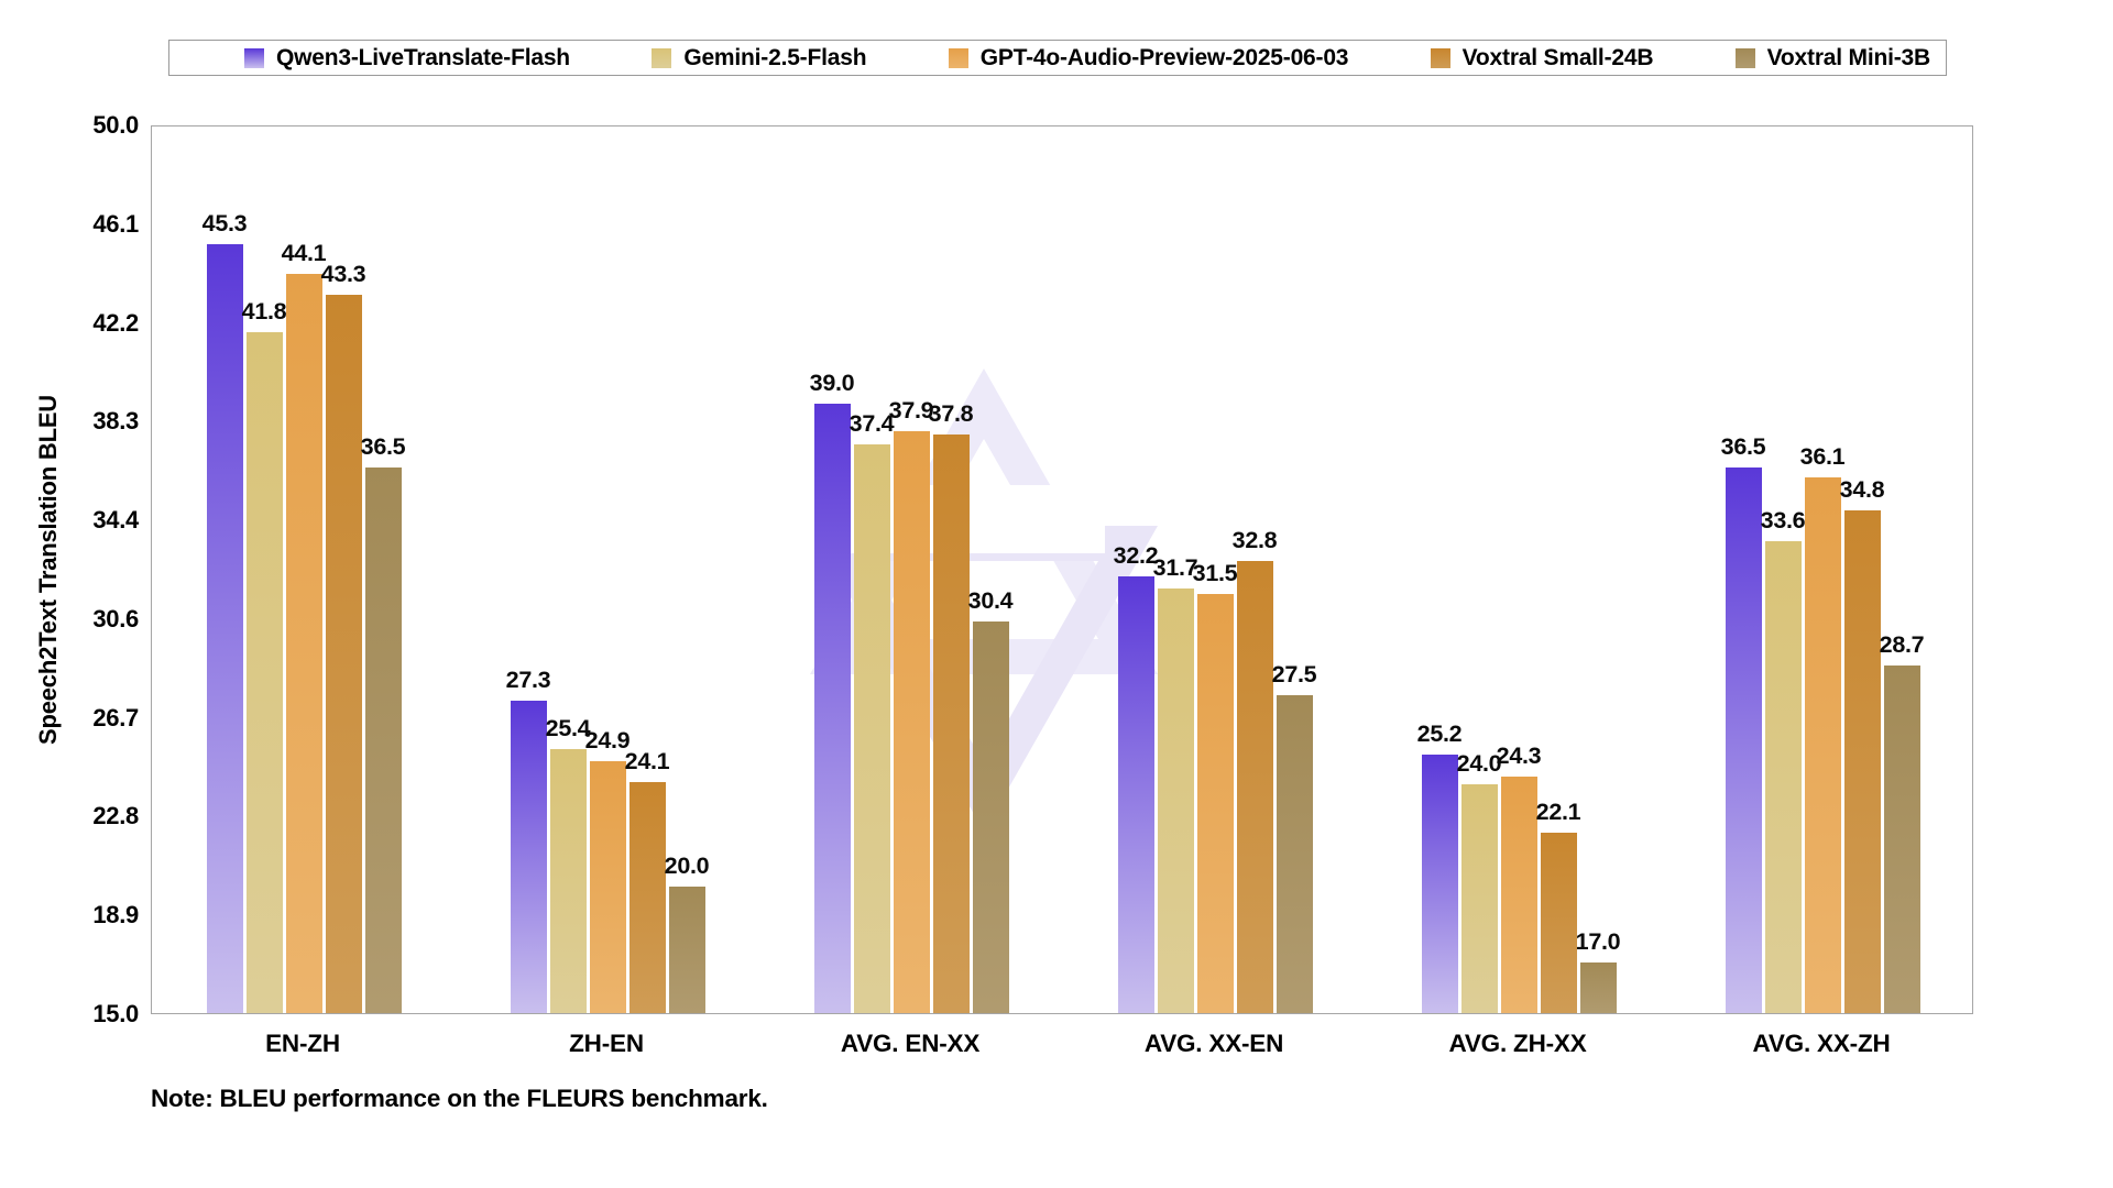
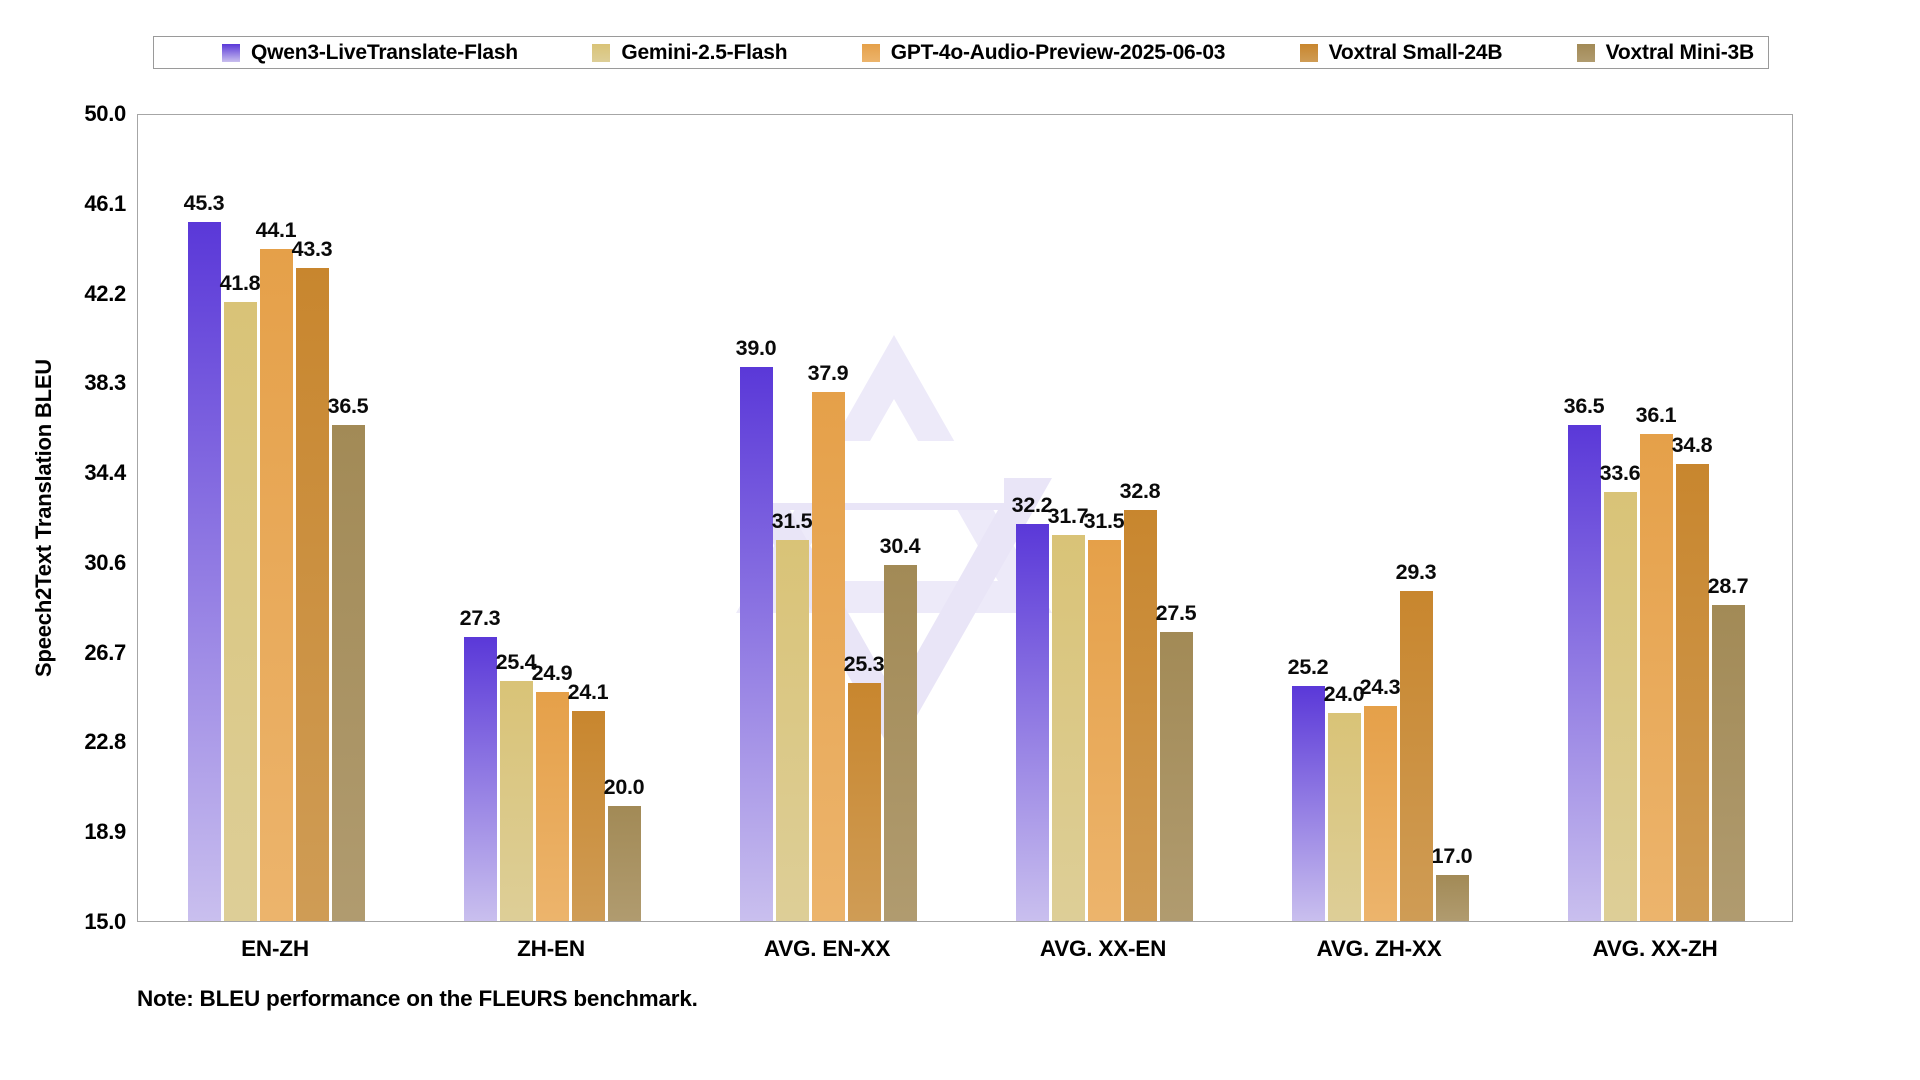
Gemini-2.5-Flash/AVG. EN-XX: 37.4 -> 31.5
Voxtral Small-24B/AVG. EN-XX: 37.8 -> 25.3
Voxtral Small-24B/AVG. ZH-XX: 22.1 -> 29.3
